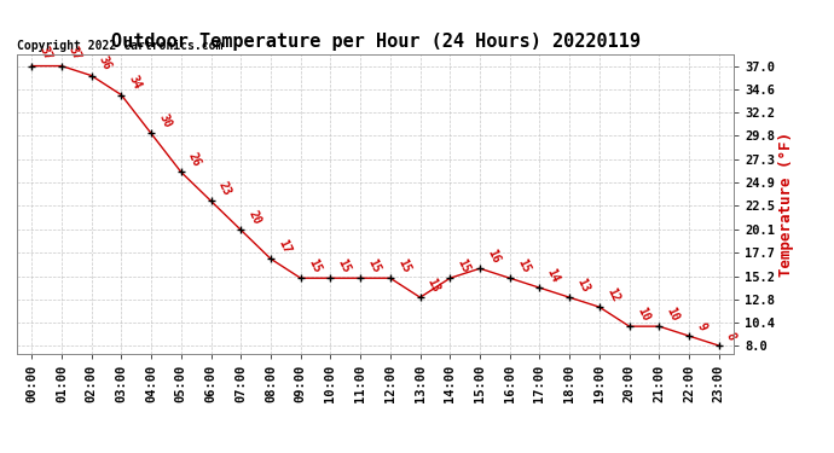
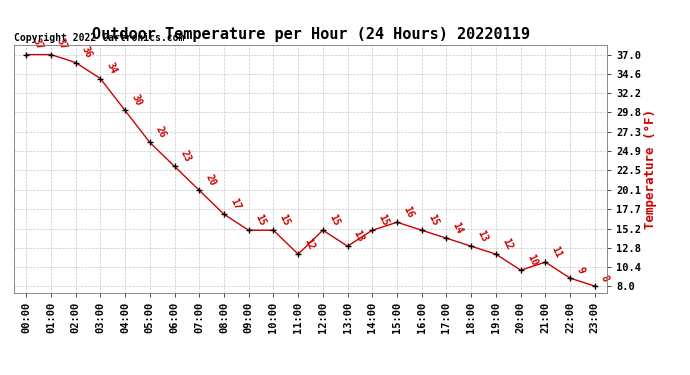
11:00: 15 -> 12
21:00: 10 -> 11
